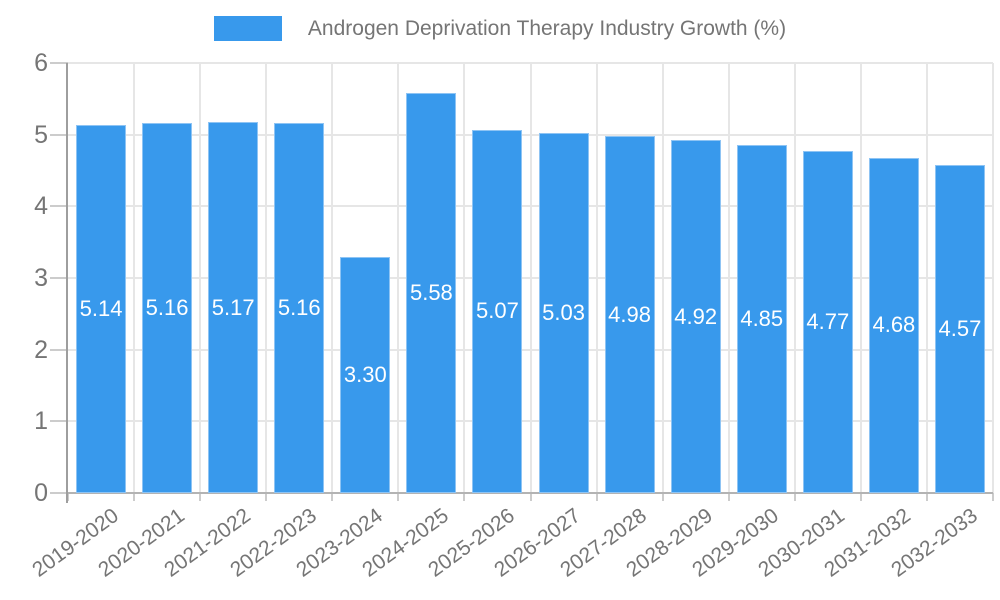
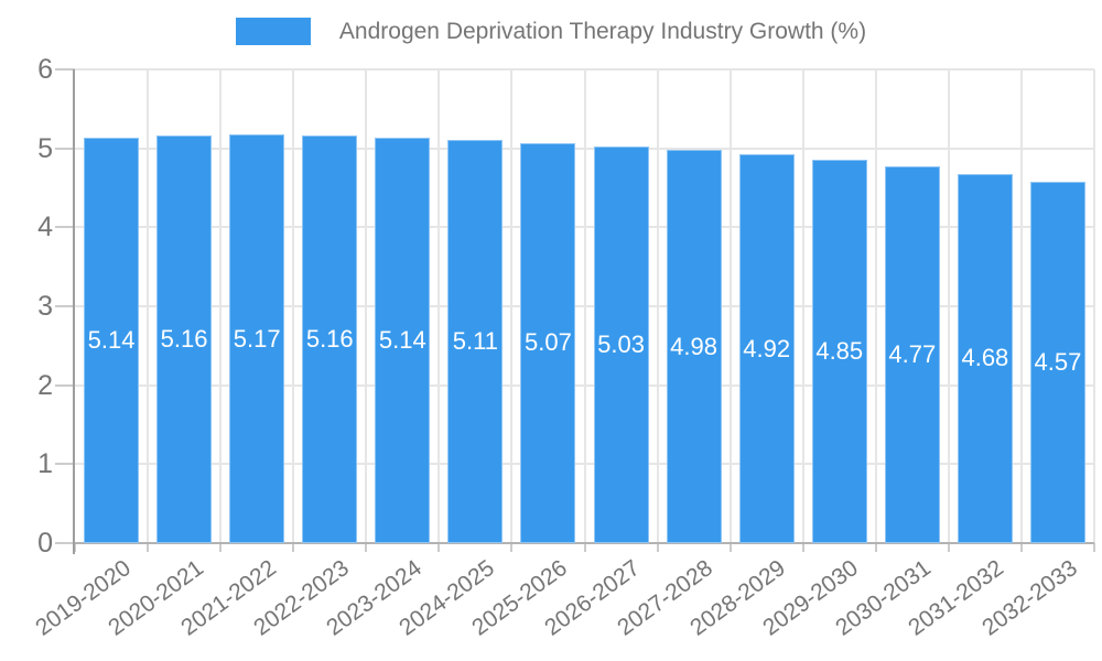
2023-2024: 3.30 -> 5.14
2024-2025: 5.58 -> 5.11
